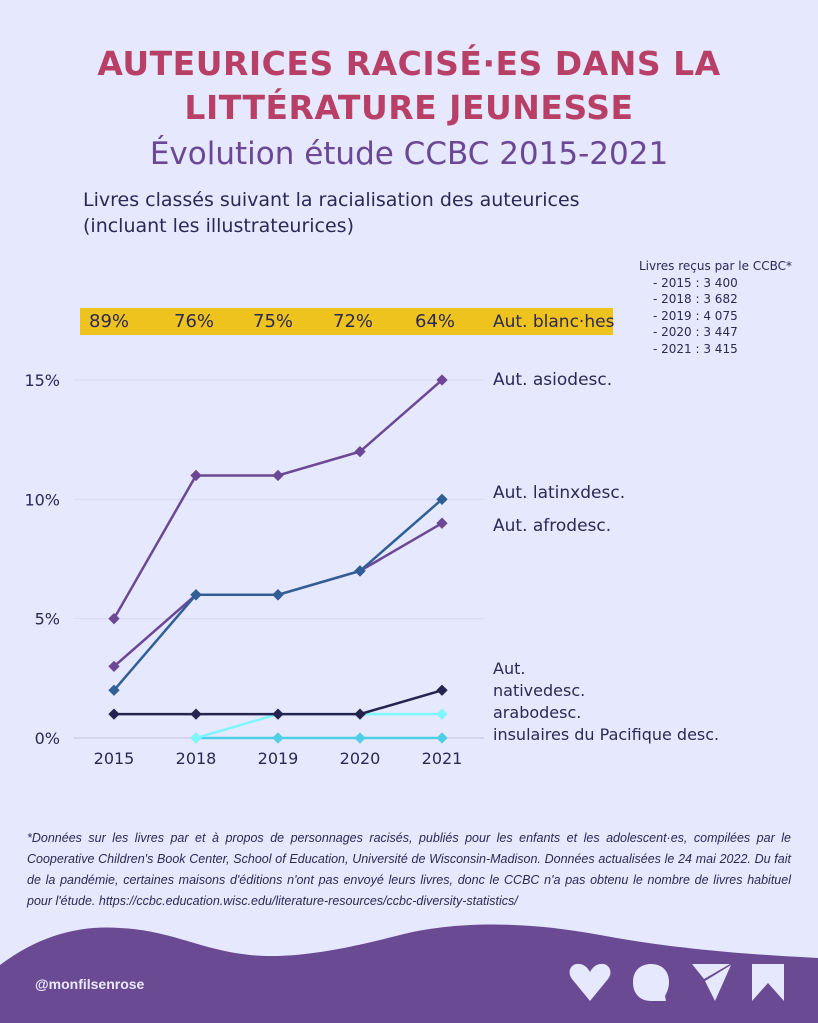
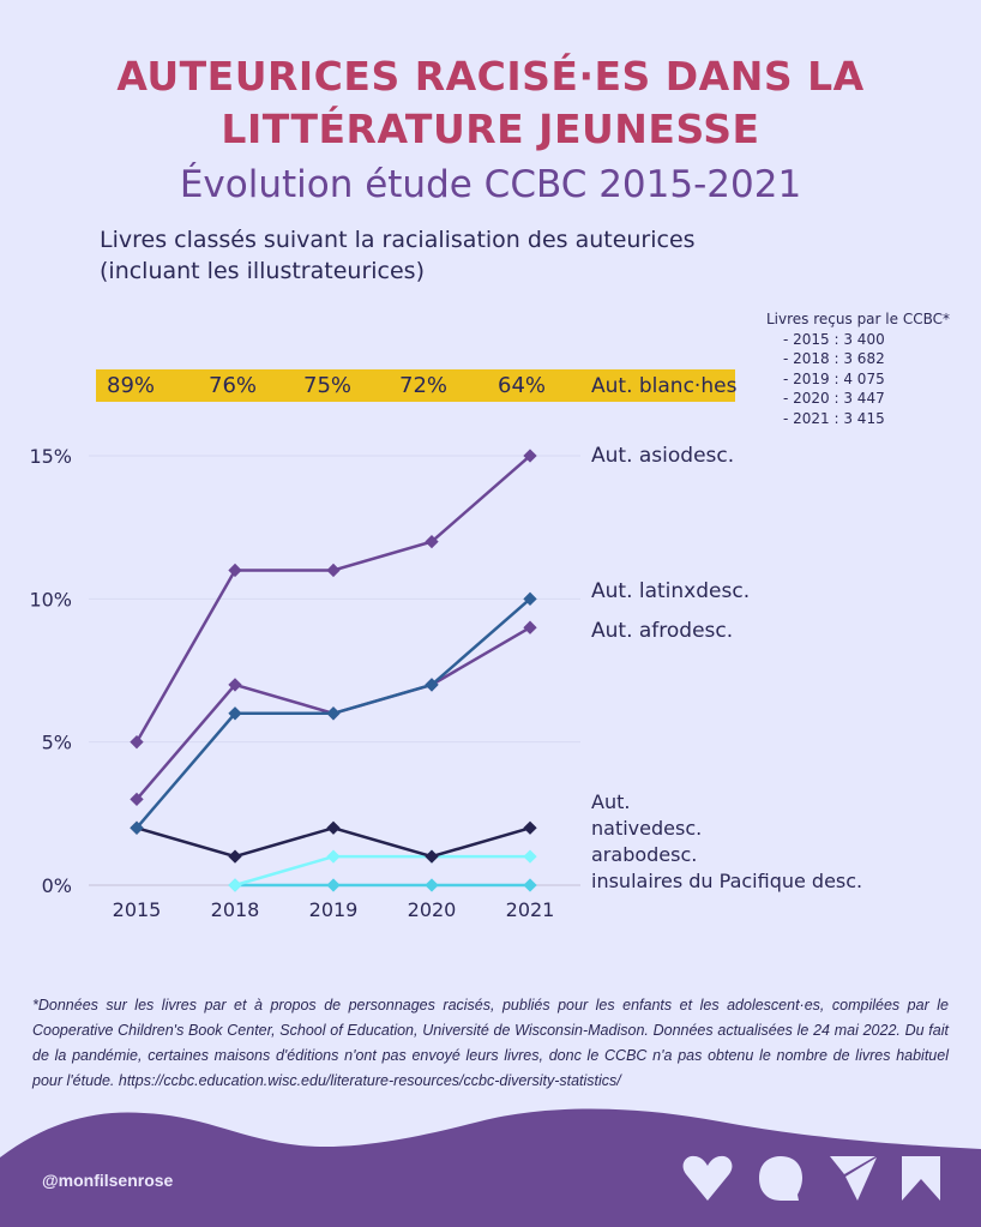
Aut. nativedesc./2015: 1% -> 2%
Aut. afrodesc./2018: 6% -> 7%
Aut. nativedesc./2019: 1% -> 2%
